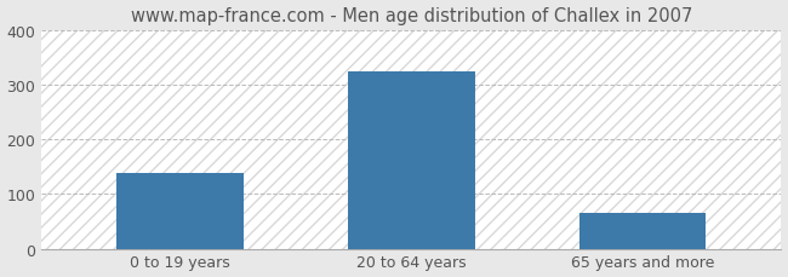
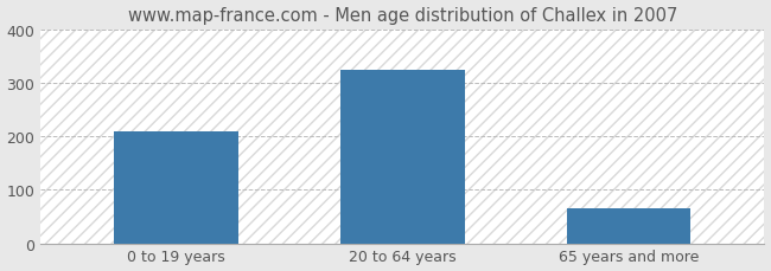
0 to 19 years: 138 -> 210
